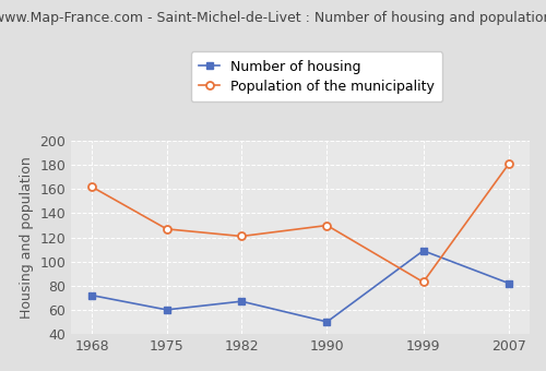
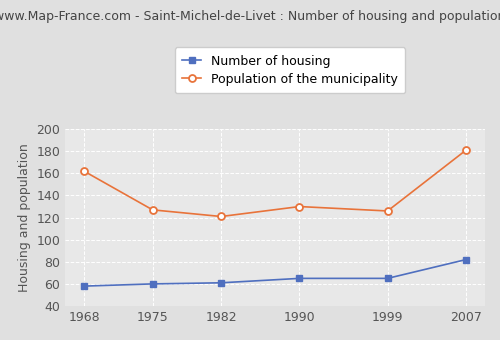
Number of housing/1968: 72 -> 58
Number of housing/1982: 67 -> 61
Number of housing/1990: 50 -> 65
Number of housing/1999: 109 -> 65
Population of the municipality/1999: 83 -> 126
